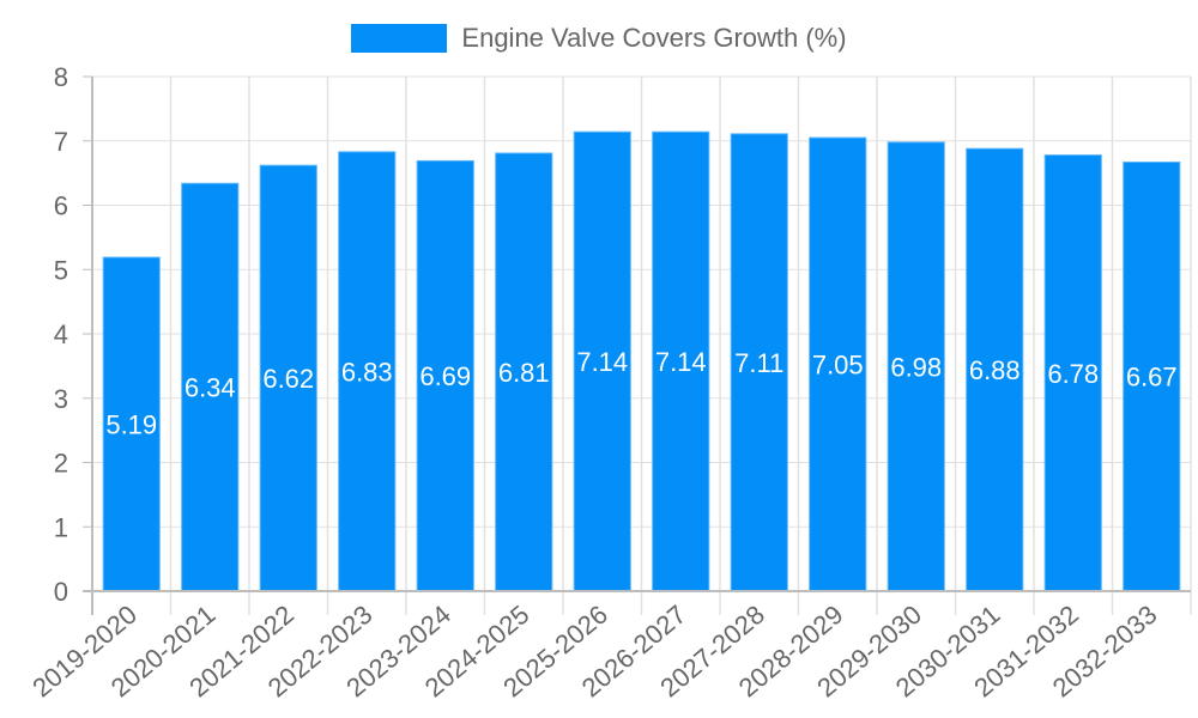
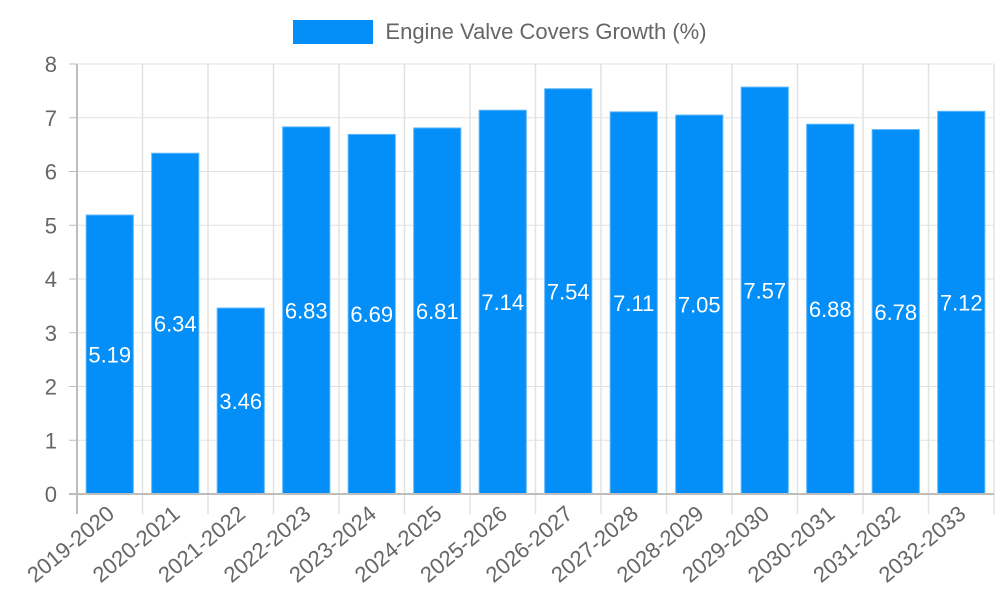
2021-2022: 6.62 -> 3.46
2026-2027: 7.14 -> 7.54
2029-2030: 6.98 -> 7.57
2032-2033: 6.67 -> 7.12
